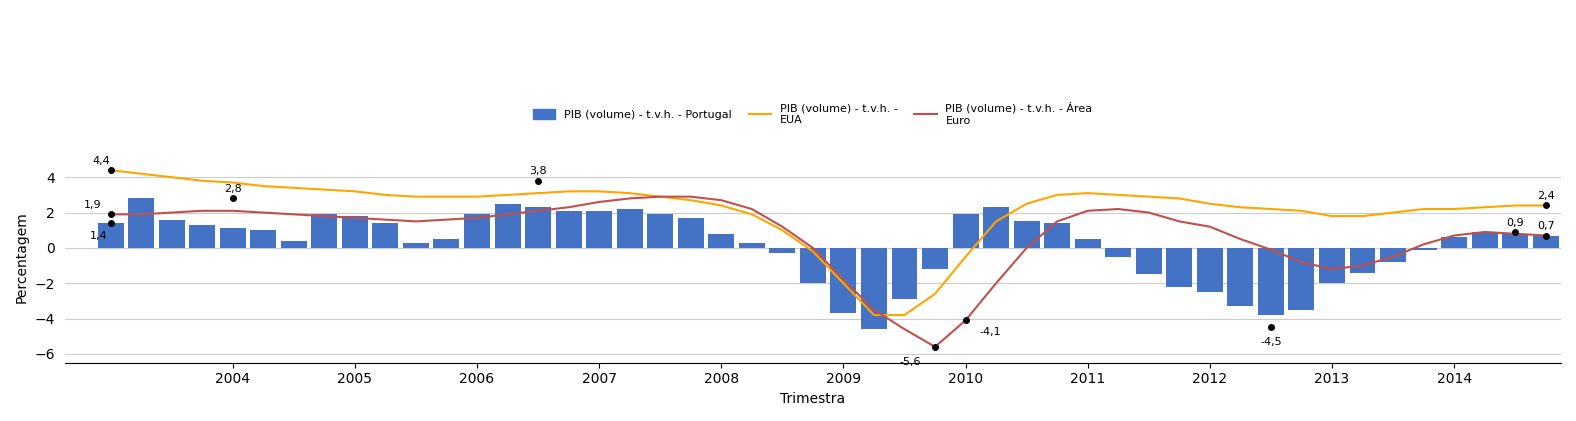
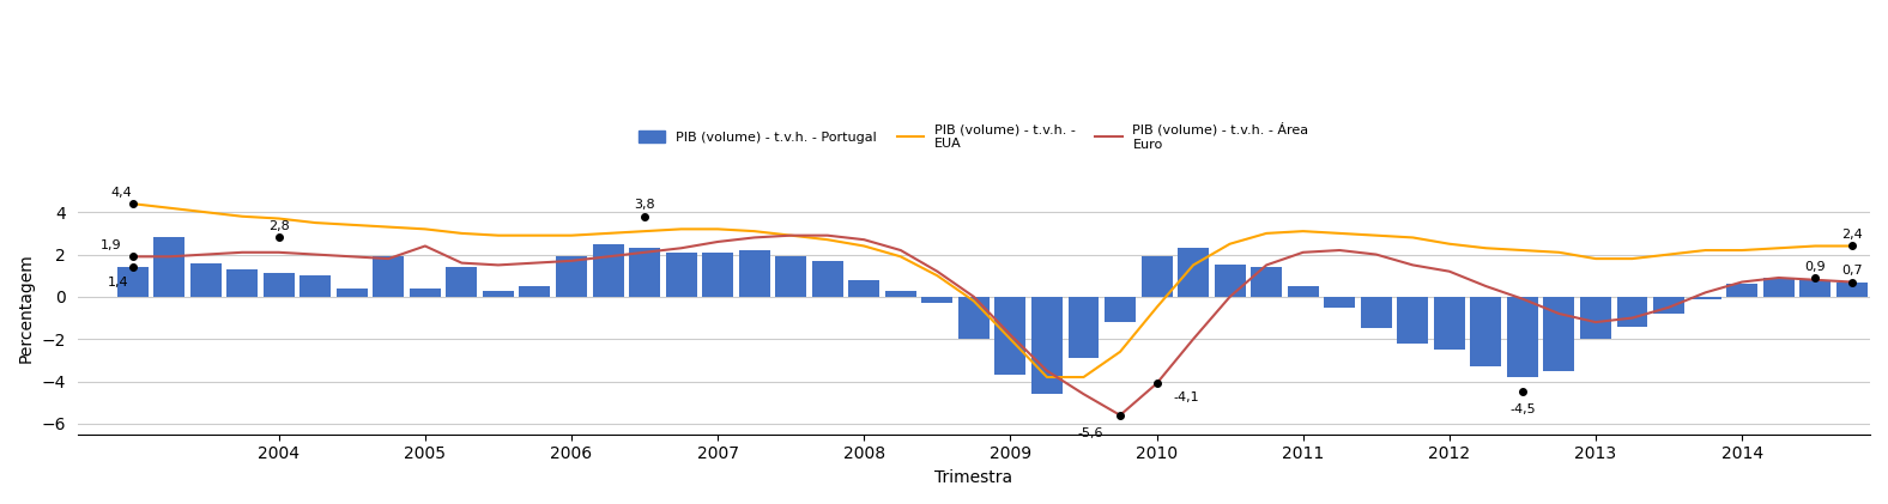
PIB (volume) - t.v.h. - Portugal/2005: 1.8 -> 0.4
PIB (volume) - t.v.h. - Área Euro/2005: 1.7 -> 2.4
